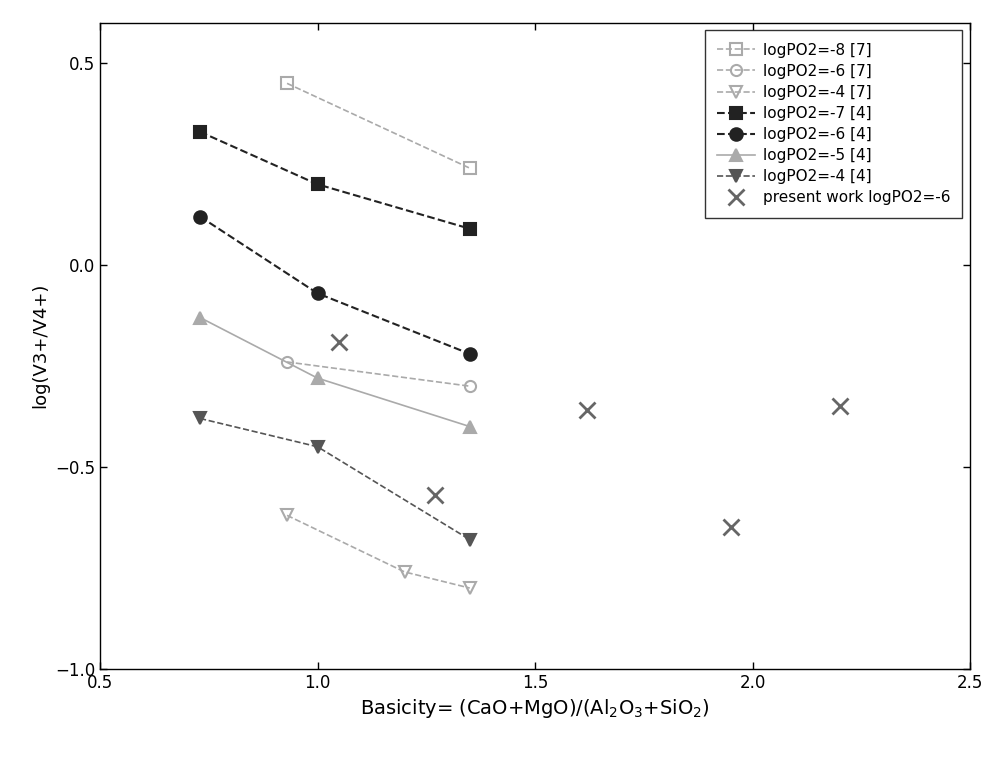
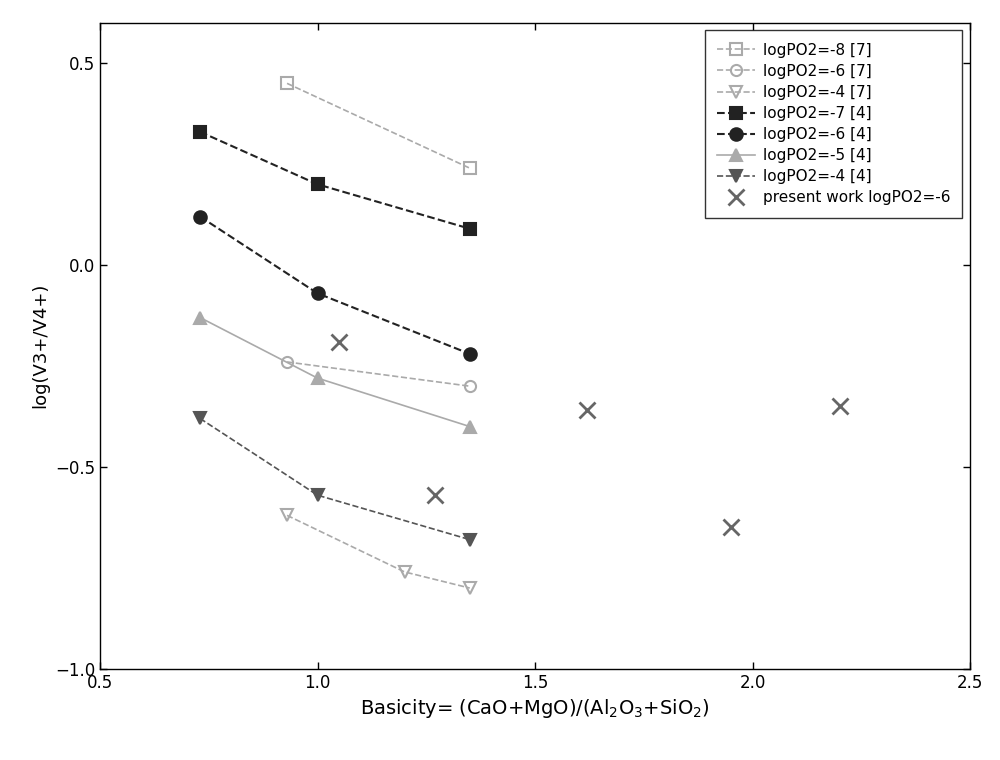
logPO2=-4 [4]/1.0: -0.45 -> -0.57
